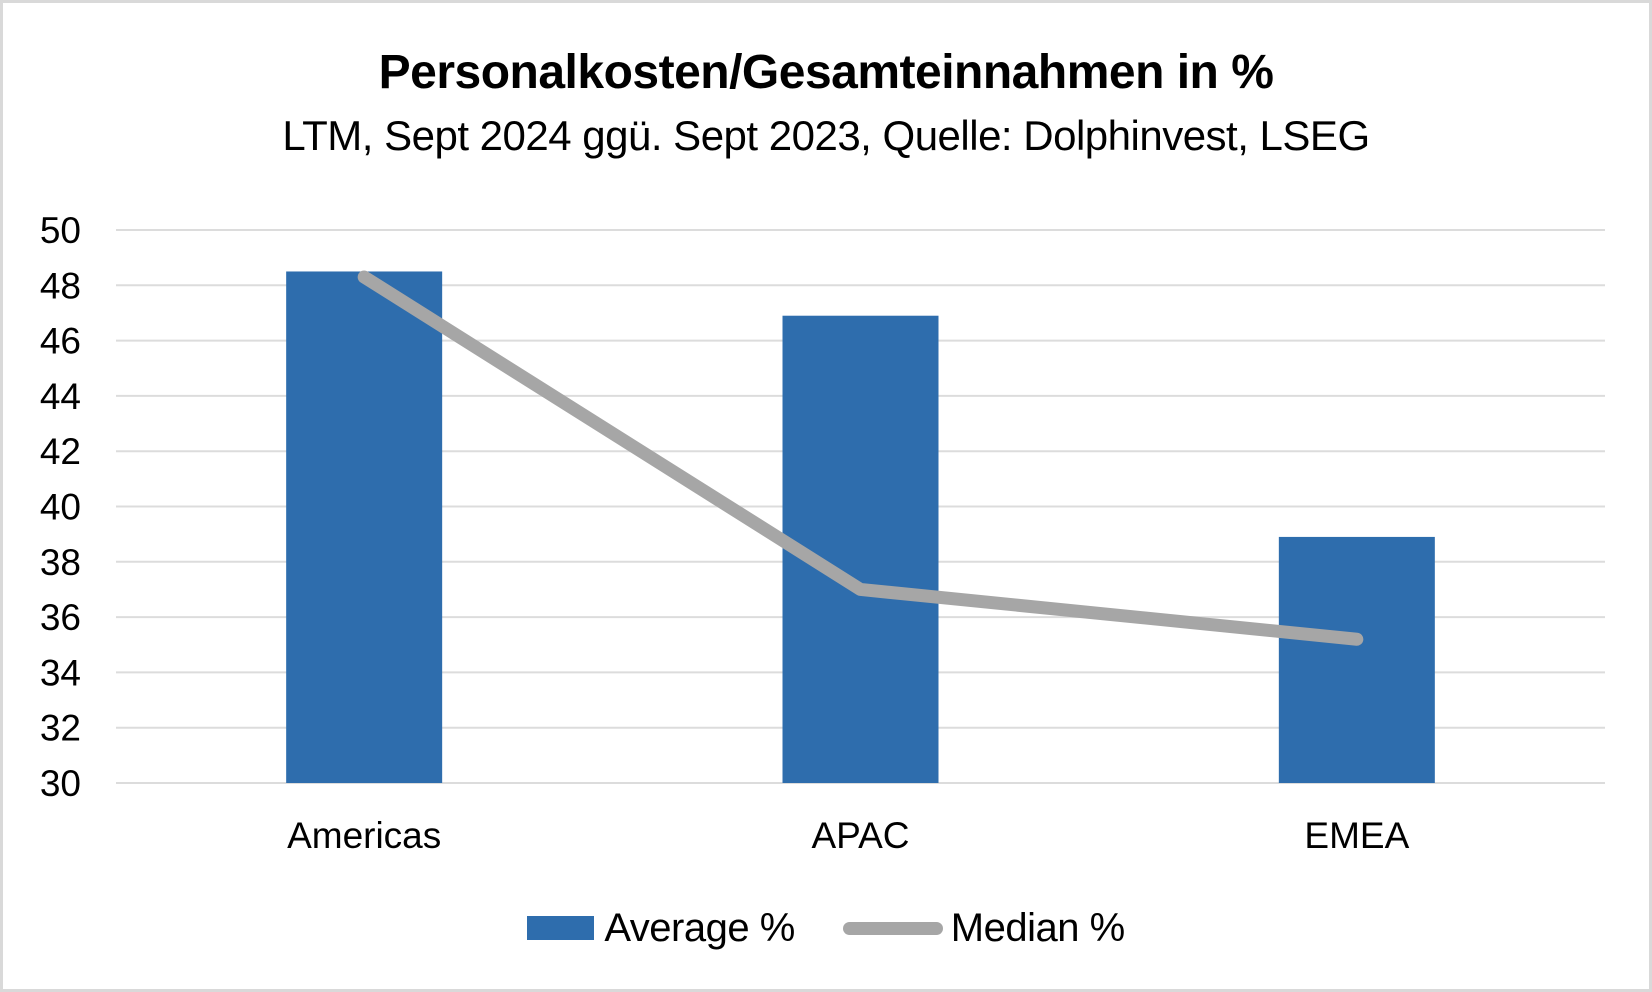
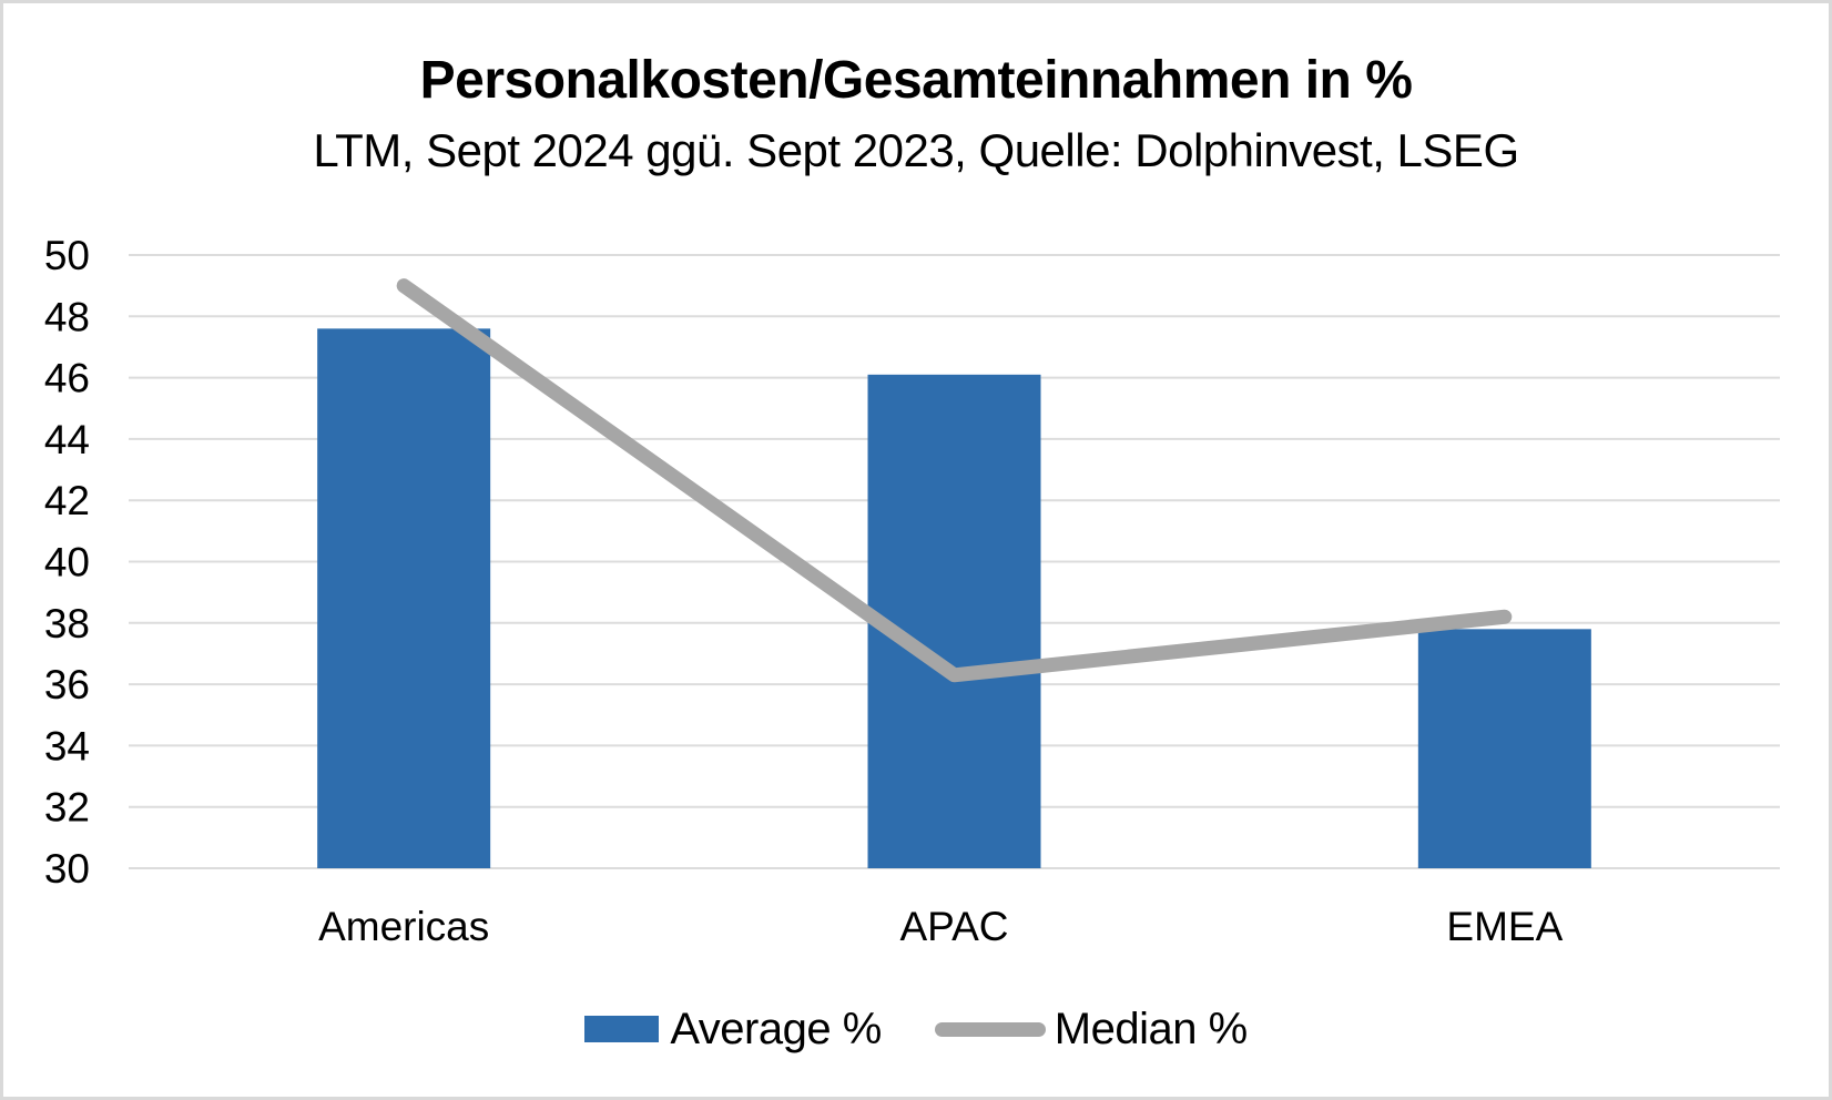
Average %/Americas: 48.5 -> 47.6
Median %/Americas: 48.3 -> 49.0
Average %/APAC: 46.9 -> 46.1
Median %/APAC: 37.0 -> 36.3
Average %/EMEA: 38.9 -> 37.8
Median %/EMEA: 35.2 -> 38.2
